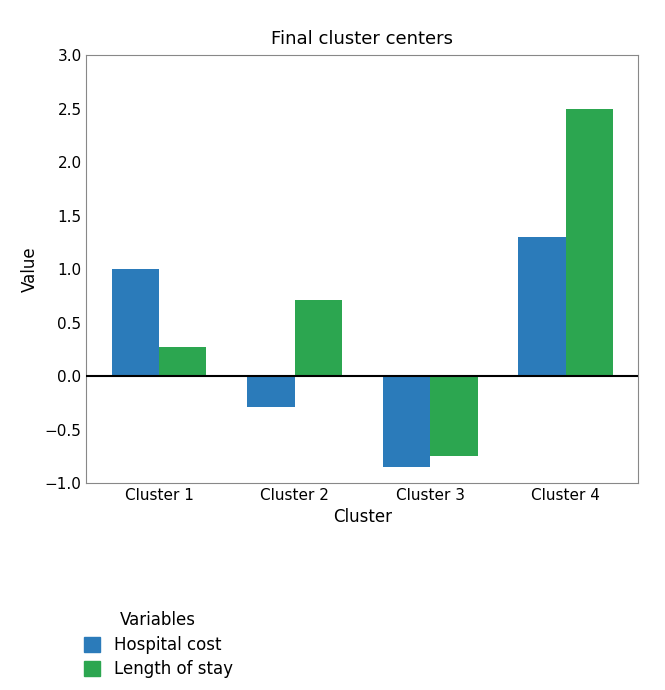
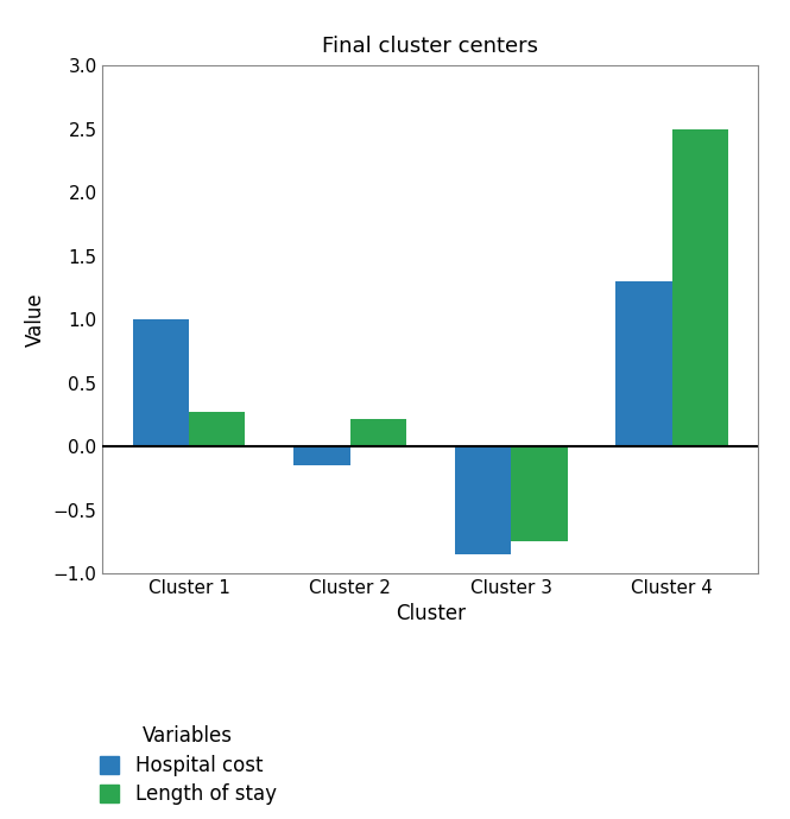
Hospital cost/Cluster 2: -0.29 -> -0.15
Length of stay/Cluster 2: 0.71 -> 0.22
